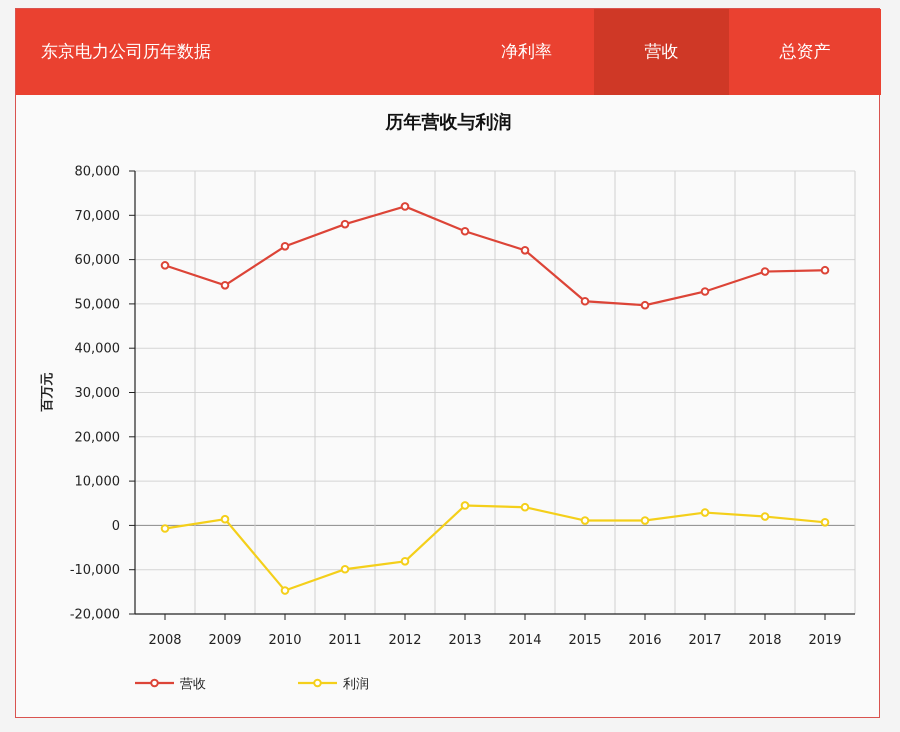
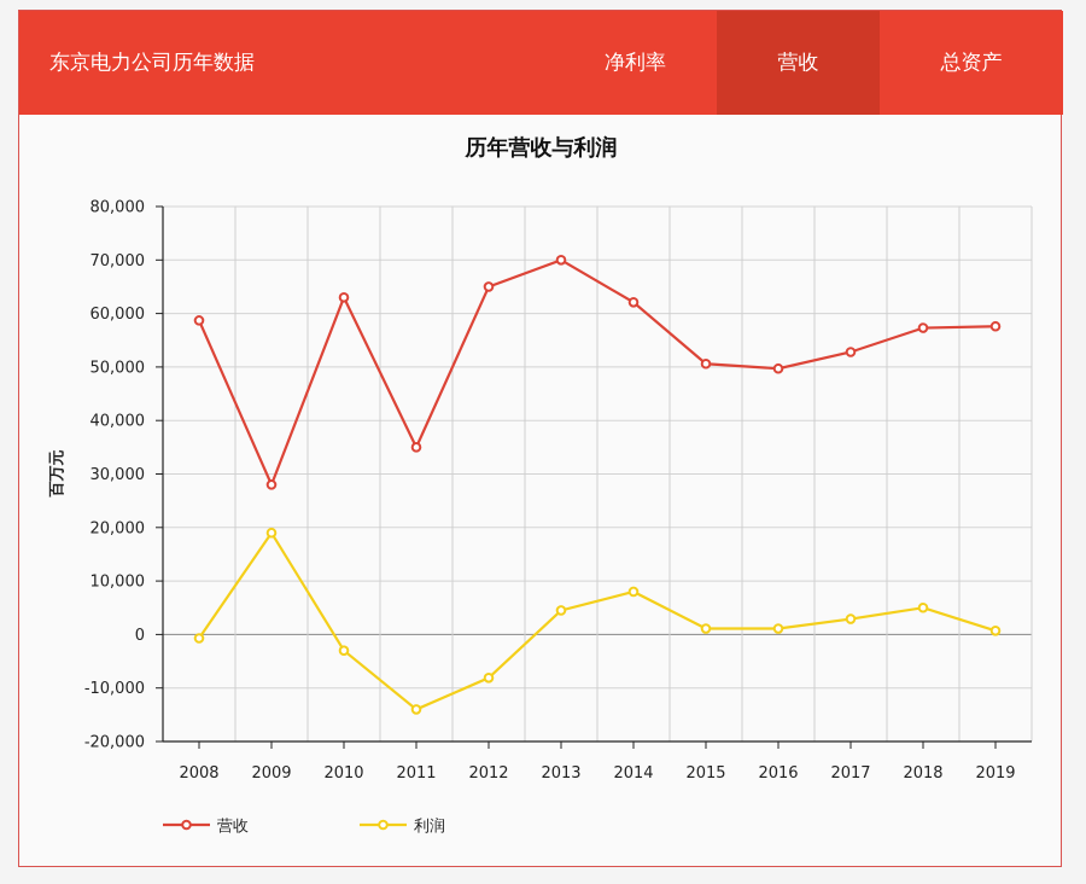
营收/2009: 54000 -> 28000
利润/2009: 1000 -> 19000
利润/2010: -15000 -> -3000
营收/2011: 68000 -> 35000
利润/2011: -10000 -> -14000
营收/2012: 72000 -> 65000
营收/2013: 66000 -> 70000
利润/2014: 4000 -> 8000
利润/2018: 2000 -> 5000
